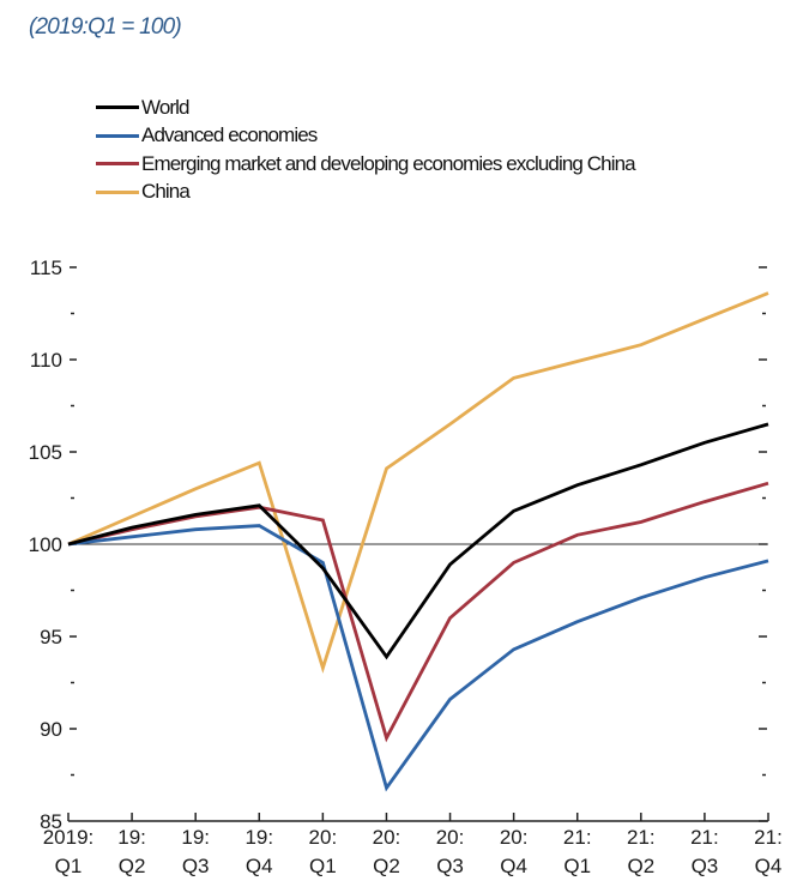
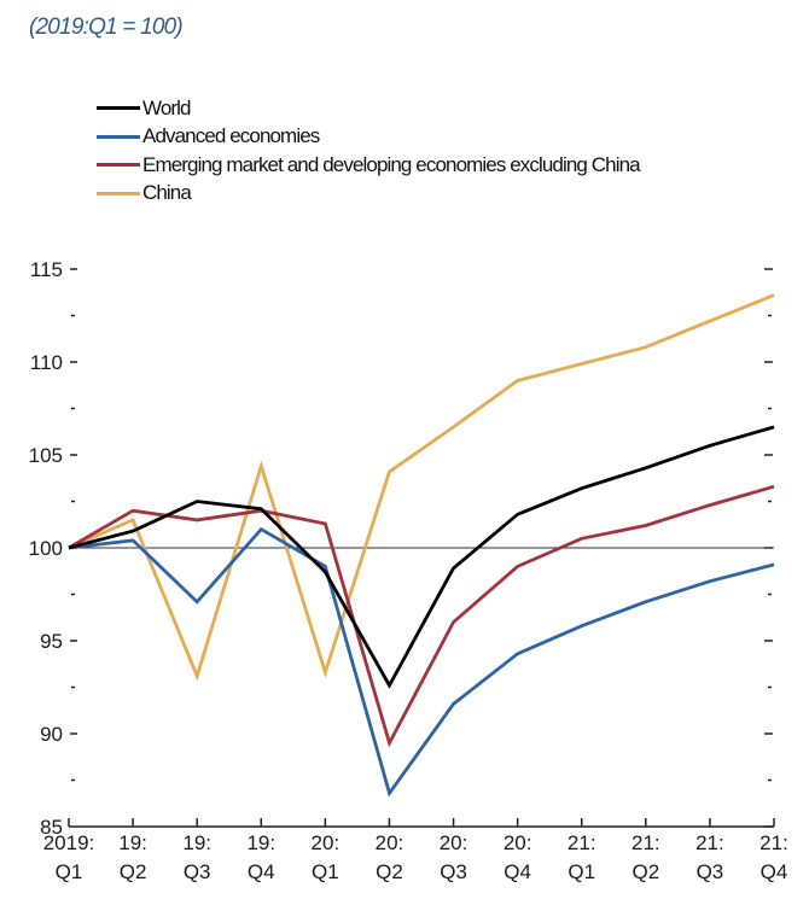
Emerging market and developing economies excluding China/19:Q2: 100.8 -> 102.0
World/19:Q3: 101.6 -> 102.5
Advanced economies/19:Q3: 100.8 -> 97.1
China/19:Q3: 103.0 -> 93.1
World/20:Q2: 93.9 -> 92.6
